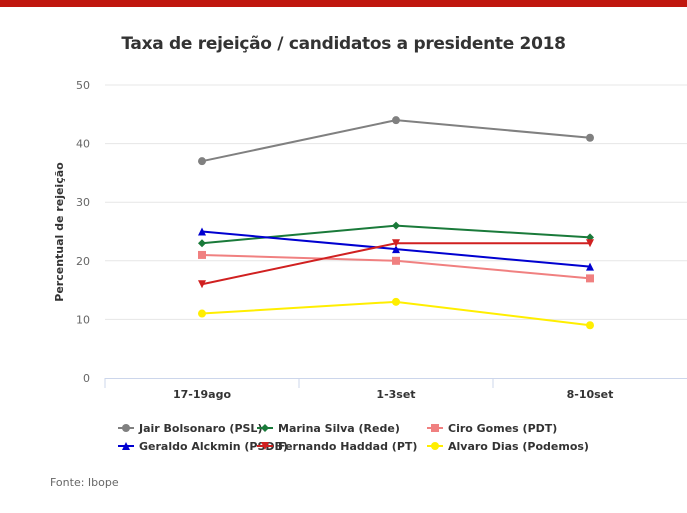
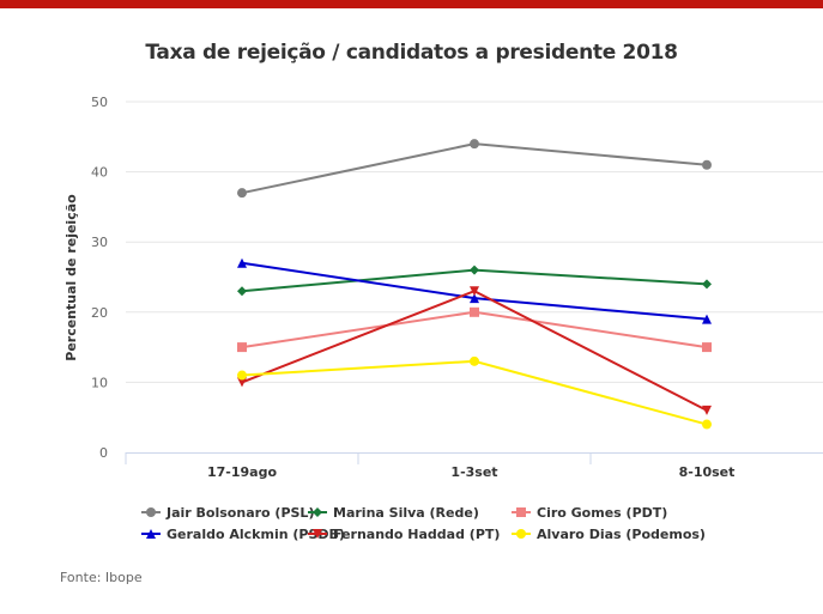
Ciro Gomes (PDT)/17-19ago: 21 -> 15
Geraldo Alckmin (PSDB)/17-19ago: 25 -> 27
Fernando Haddad (PT)/17-19ago: 16 -> 10
Ciro Gomes (PDT)/8-10set: 17 -> 15
Fernando Haddad (PT)/8-10set: 23 -> 6
Alvaro Dias (Podemos)/8-10set: 9 -> 4
